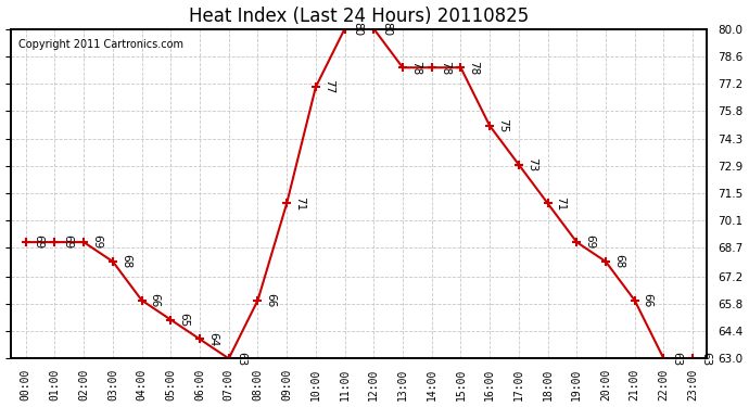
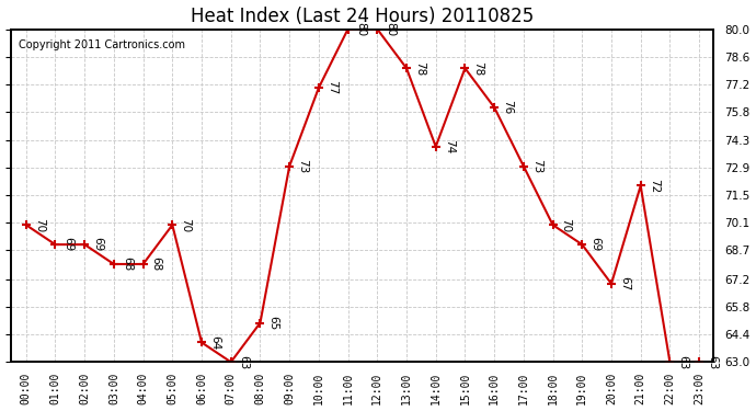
00:00: 69 -> 70
04:00: 66 -> 68
05:00: 65 -> 70
08:00: 66 -> 65
09:00: 71 -> 73
14:00: 78 -> 74
16:00: 75 -> 76
18:00: 71 -> 70
20:00: 68 -> 67
21:00: 66 -> 72
